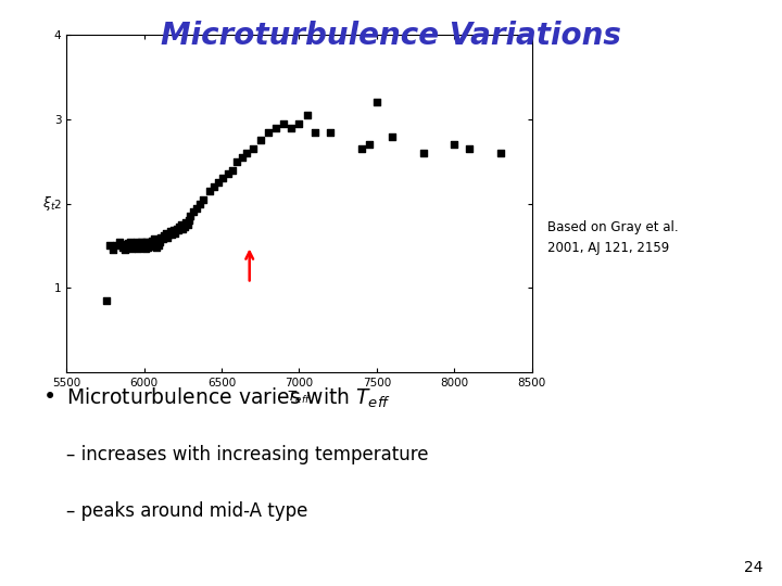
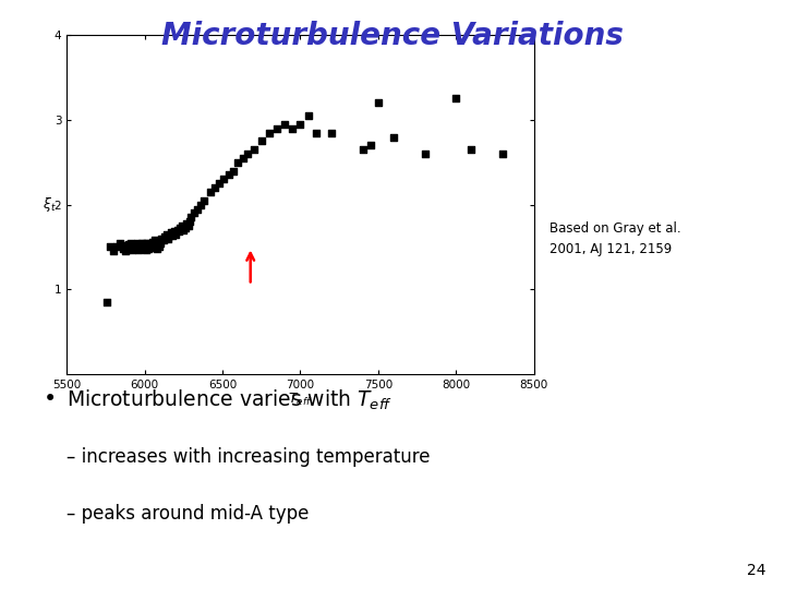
8000: 2.70 -> 3.26
